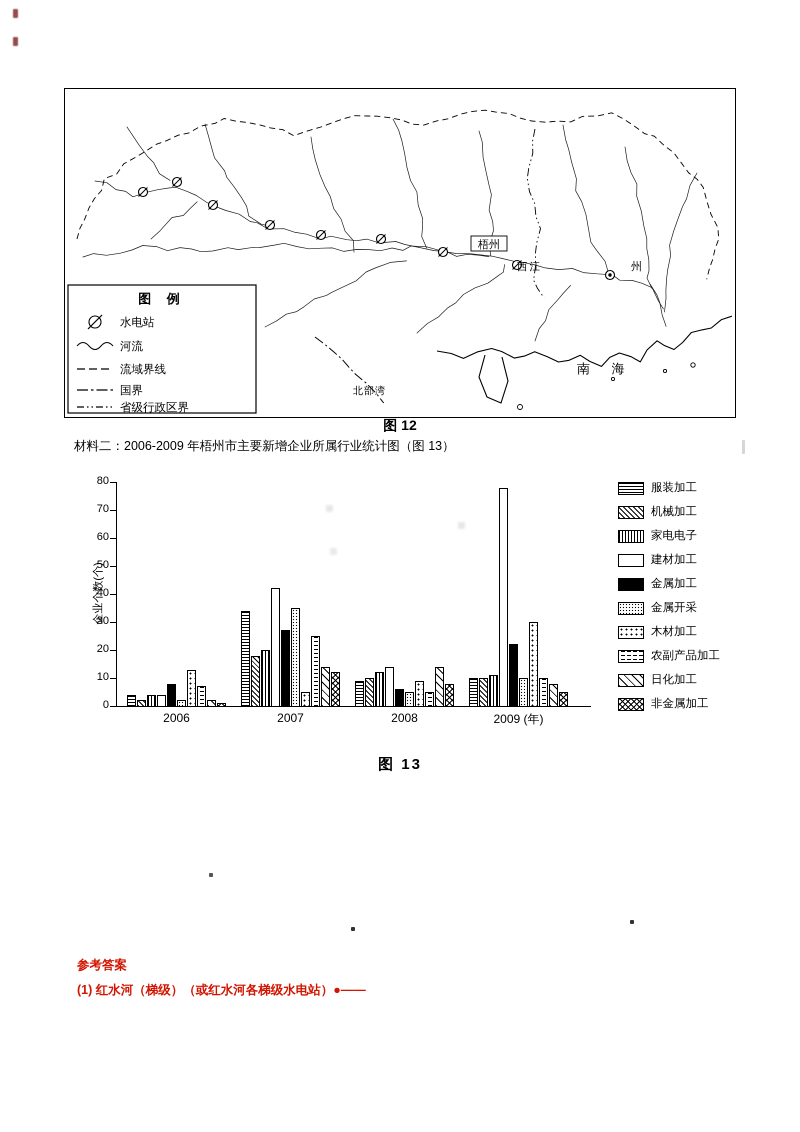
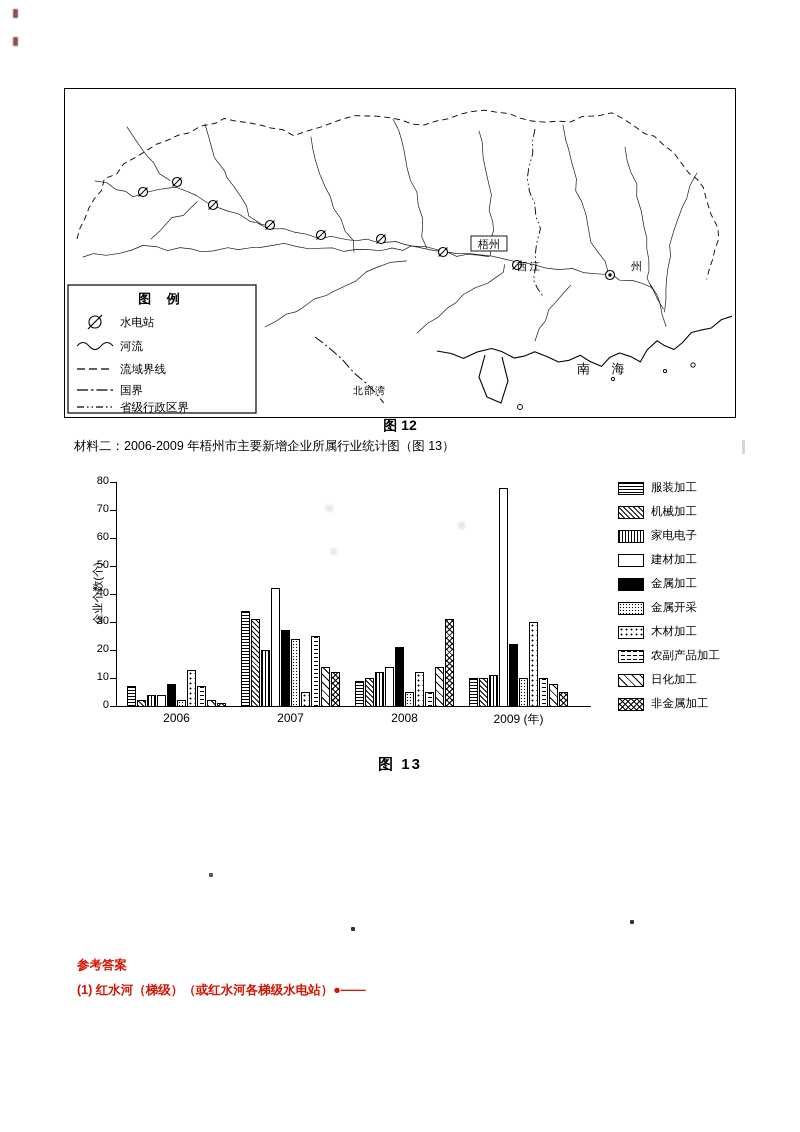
服装加工/2006: 4 -> 7
机械加工/2007: 18 -> 31
金属开采/2007: 35 -> 24
金属加工/2008: 6 -> 21
木材加工/2008: 9 -> 12
非金属加工/2008: 8 -> 31
